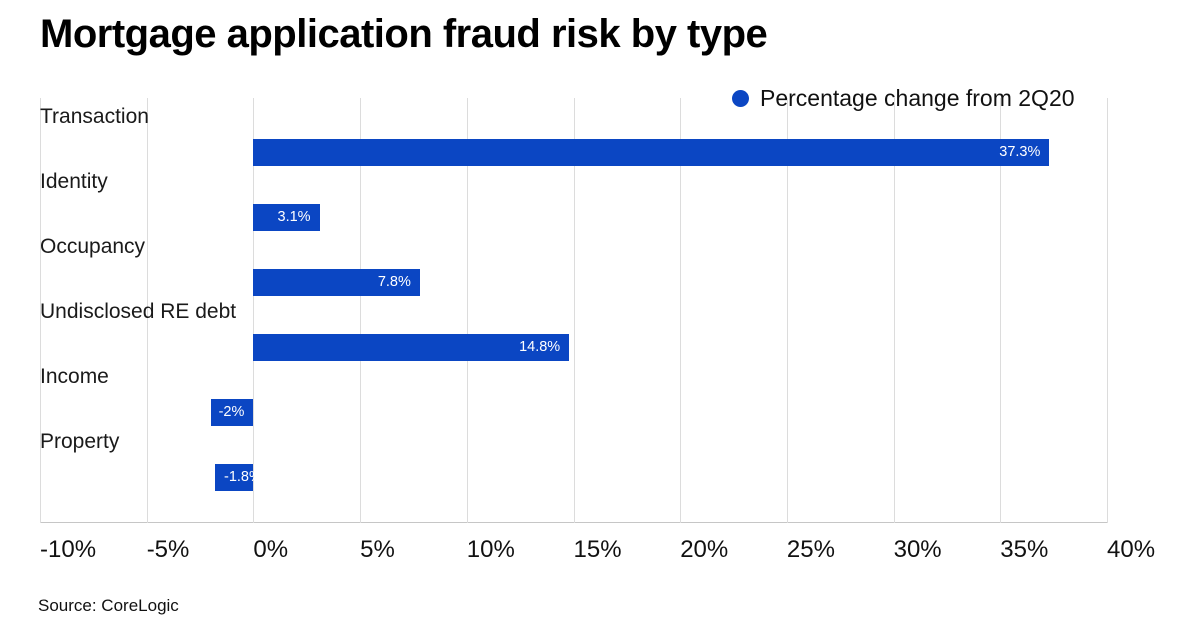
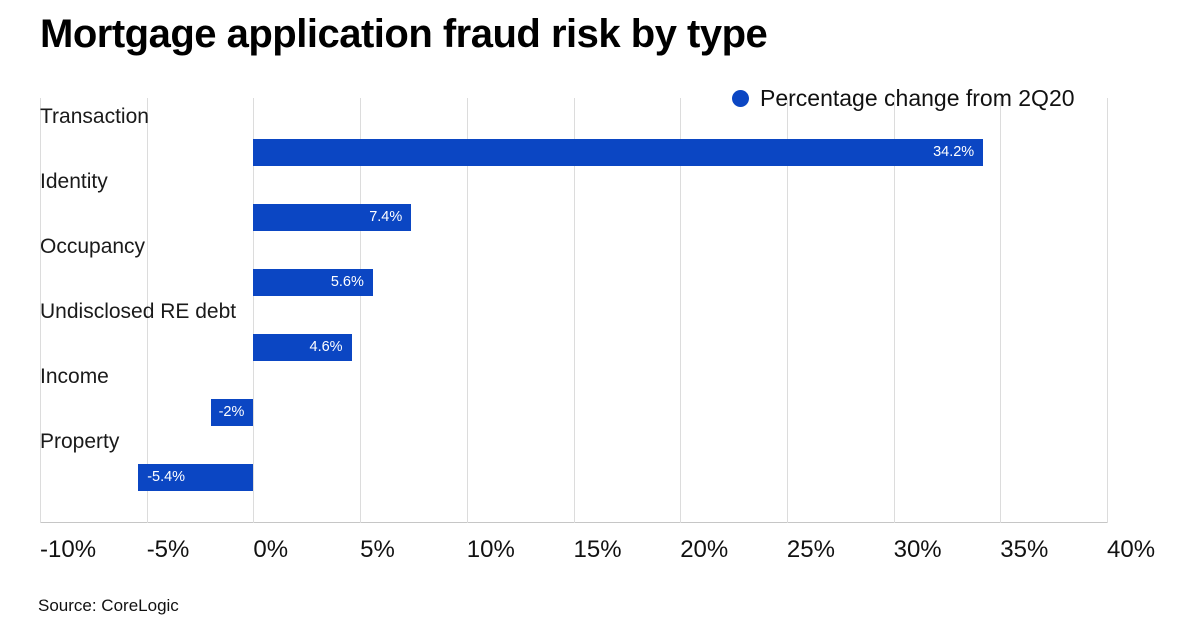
Transaction: 37.3% -> 34.2%
Identity: 3.1% -> 7.4%
Occupancy: 7.8% -> 5.6%
Undisclosed RE debt: 14.8% -> 4.6%
Property: -1.8% -> -5.4%
